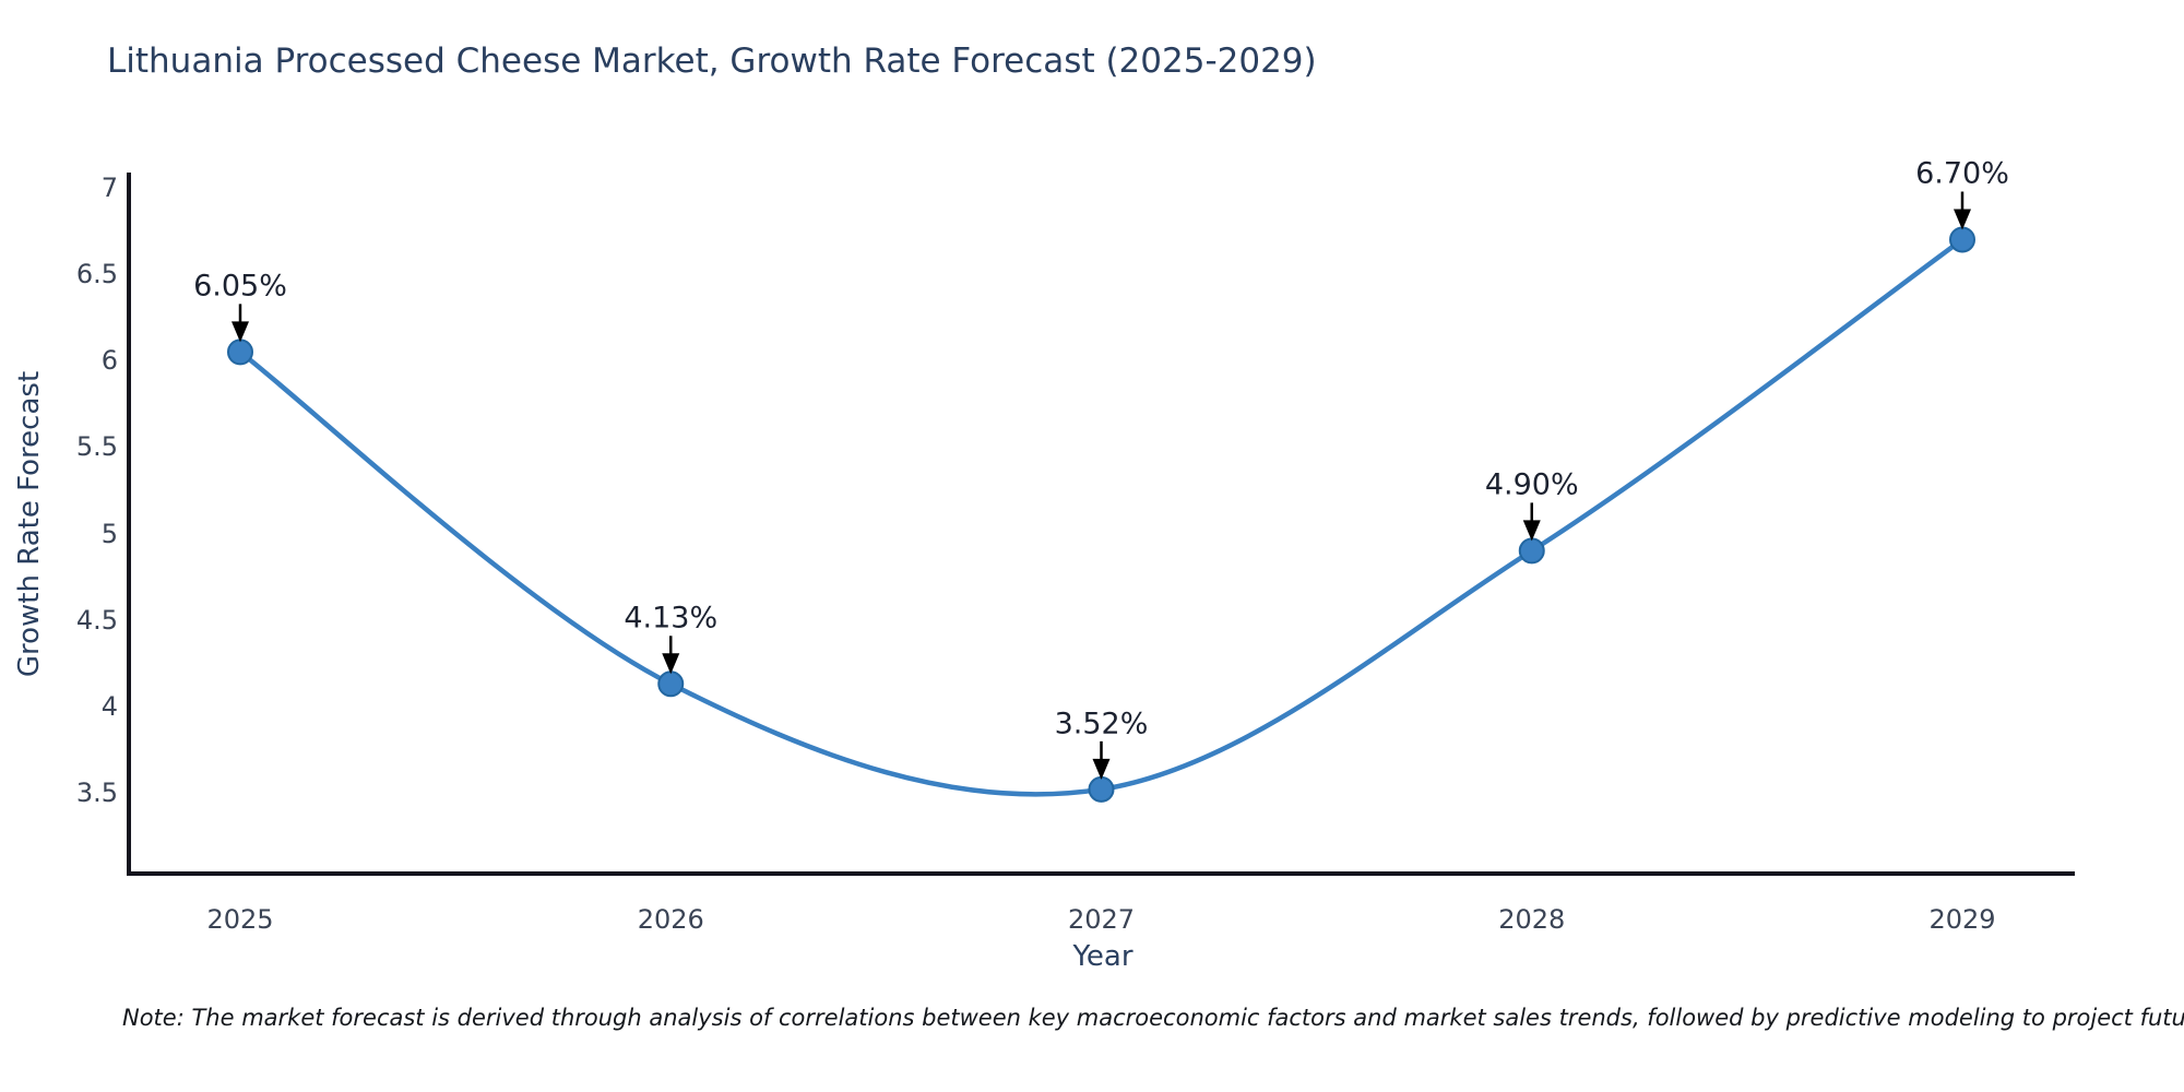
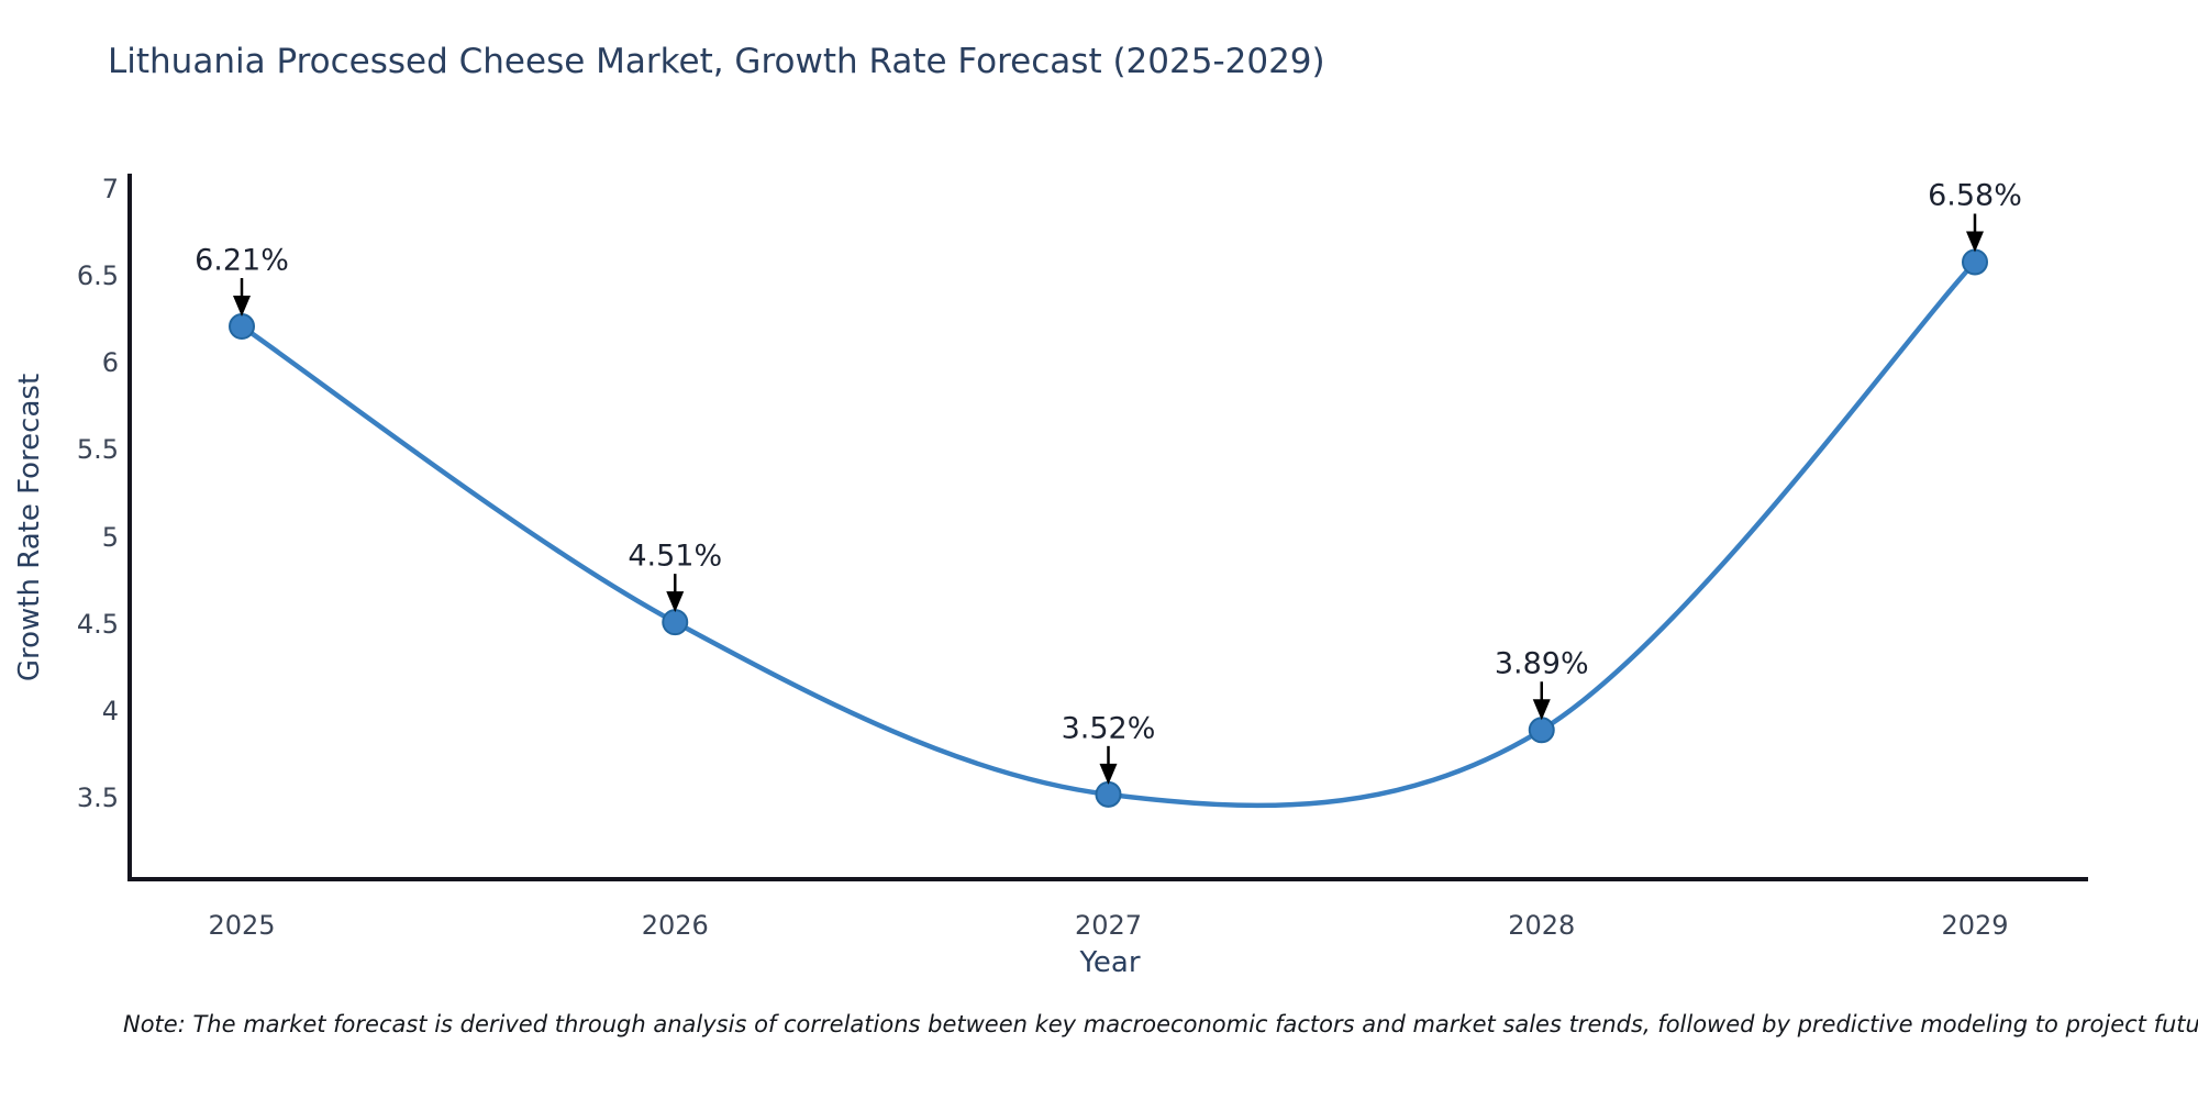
2025: 6.05% -> 6.21%
2026: 4.13% -> 4.51%
2028: 4.90% -> 3.89%
2029: 6.70% -> 6.58%
